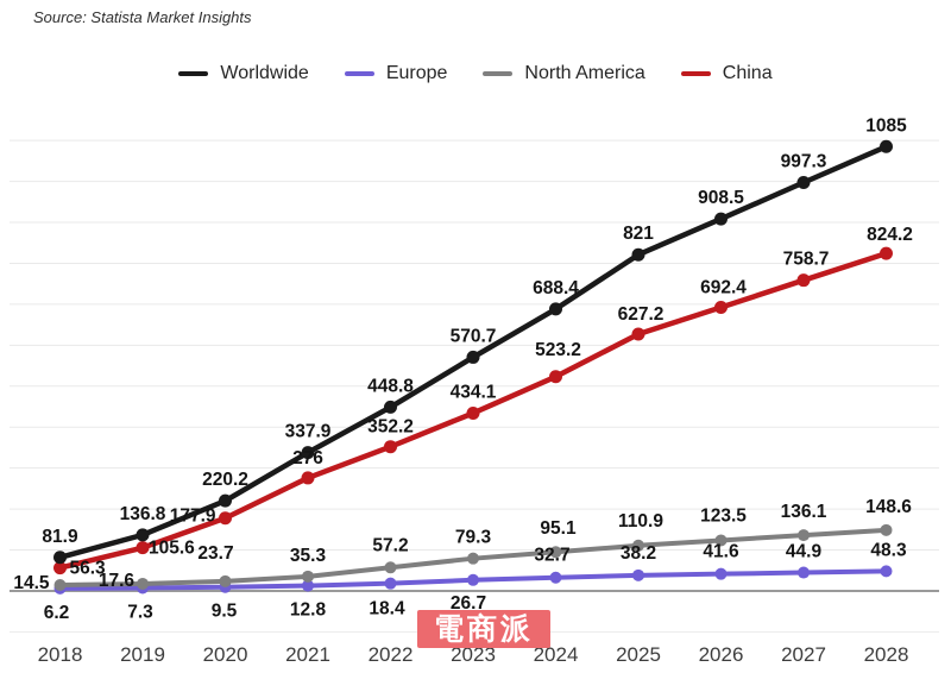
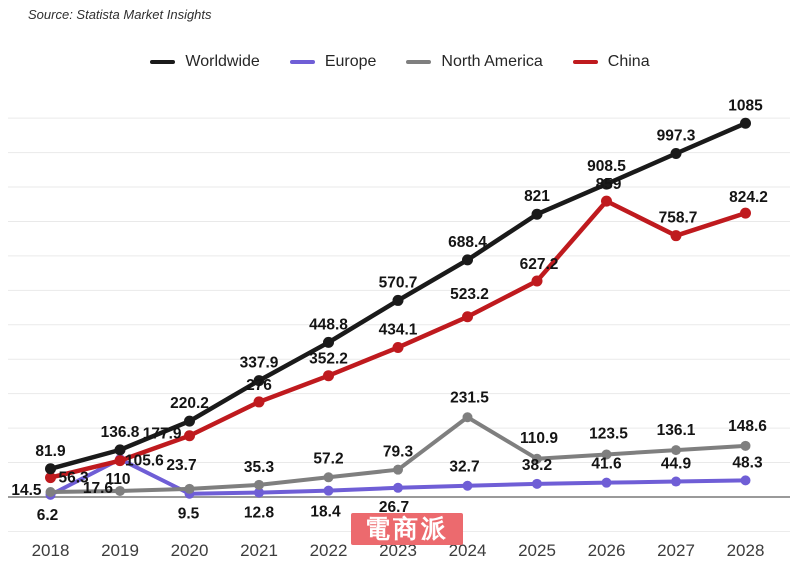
Europe/2019: 7.3 -> 110
North America/2024: 95.1 -> 231.5
China/2026: 692.4 -> 859
